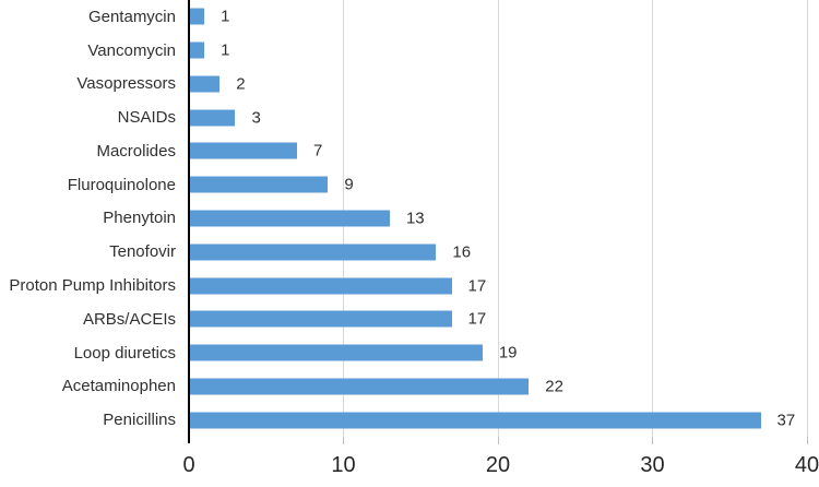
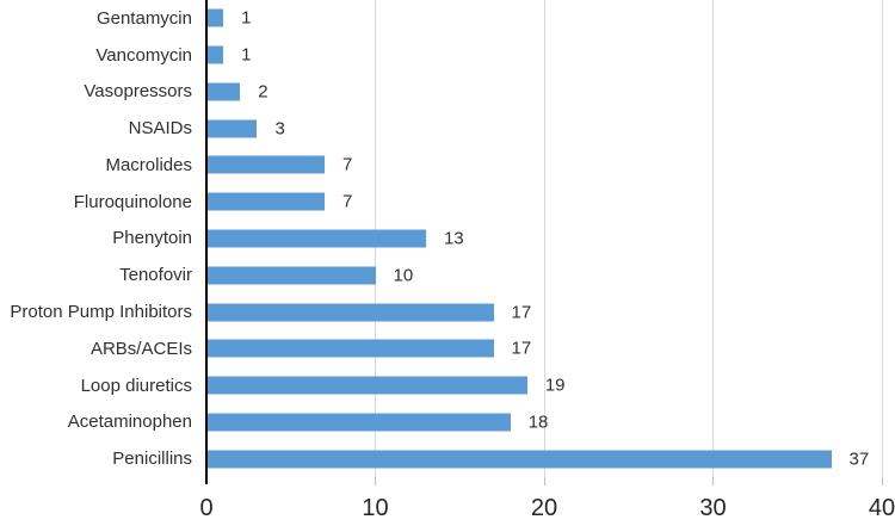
Fluroquinolone: 9 -> 7
Tenofovir: 16 -> 10
Acetaminophen: 22 -> 18
